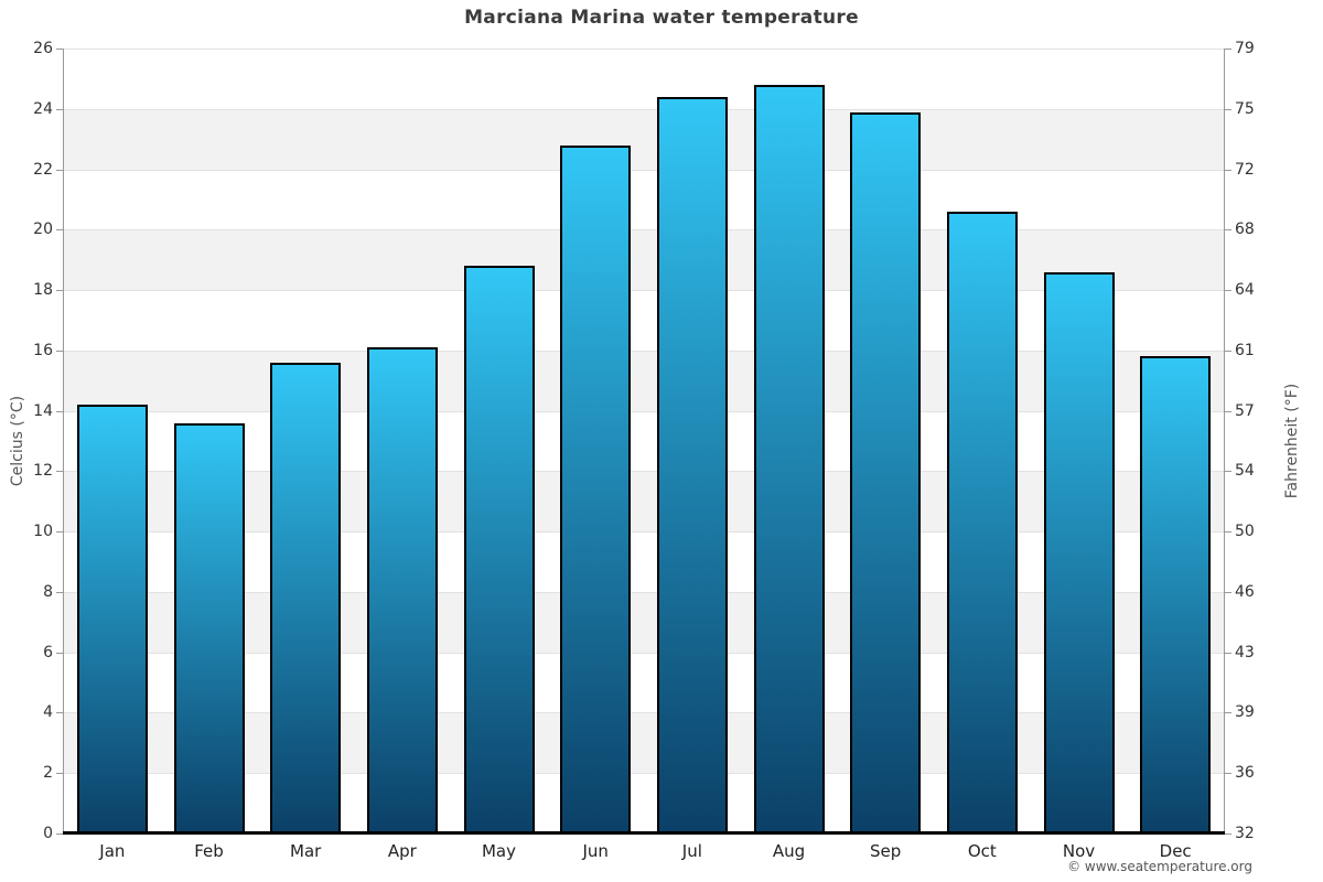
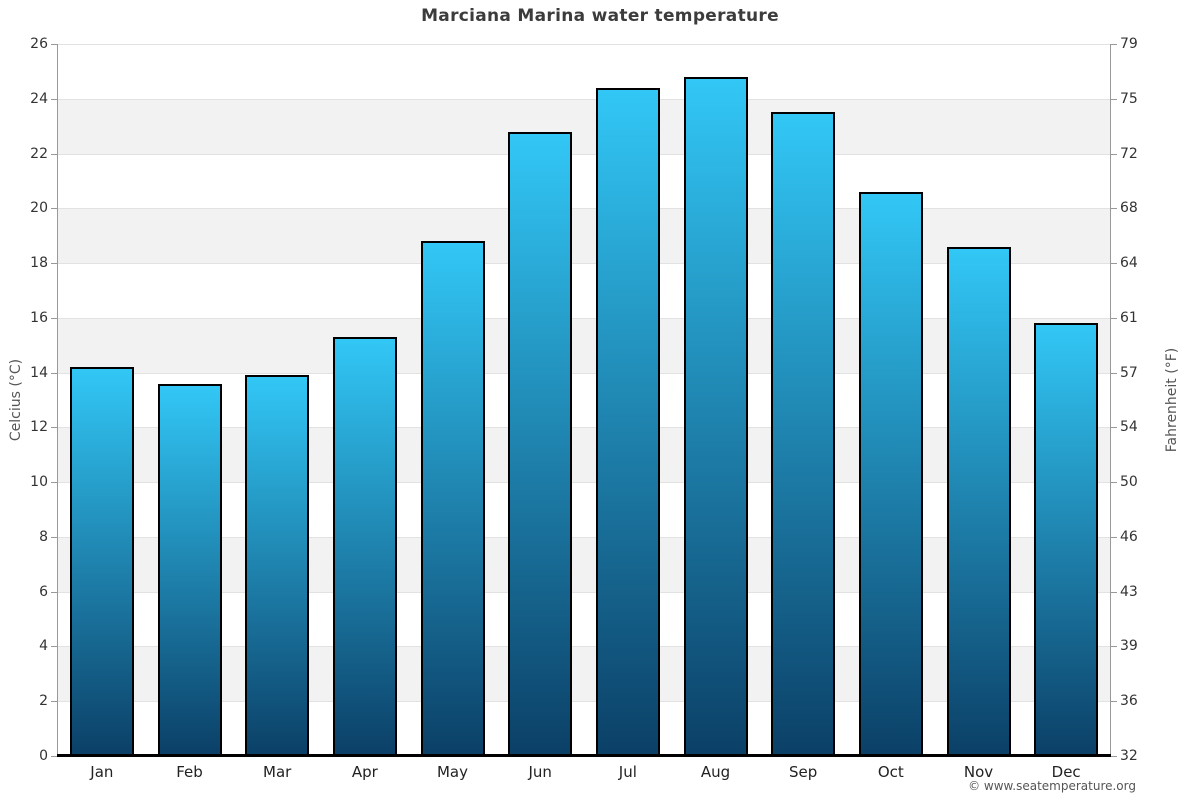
Mar: 15.6 -> 13.9
Apr: 16.1 -> 15.3
Sep: 23.9 -> 23.5
